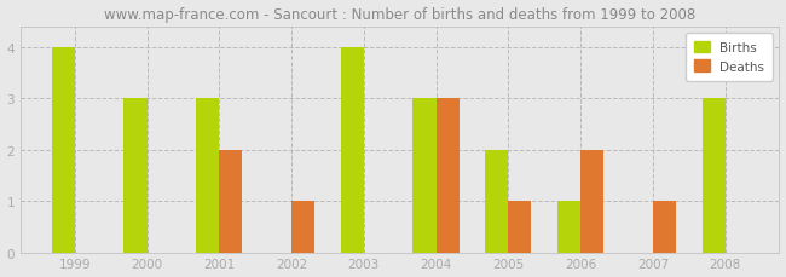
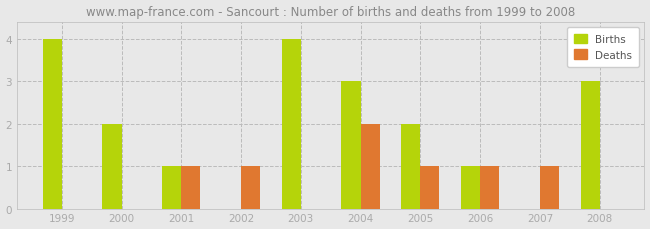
Births/2000: 3 -> 2
Births/2001: 3 -> 1
Deaths/2001: 2 -> 1
Deaths/2004: 3 -> 2
Deaths/2006: 2 -> 1
